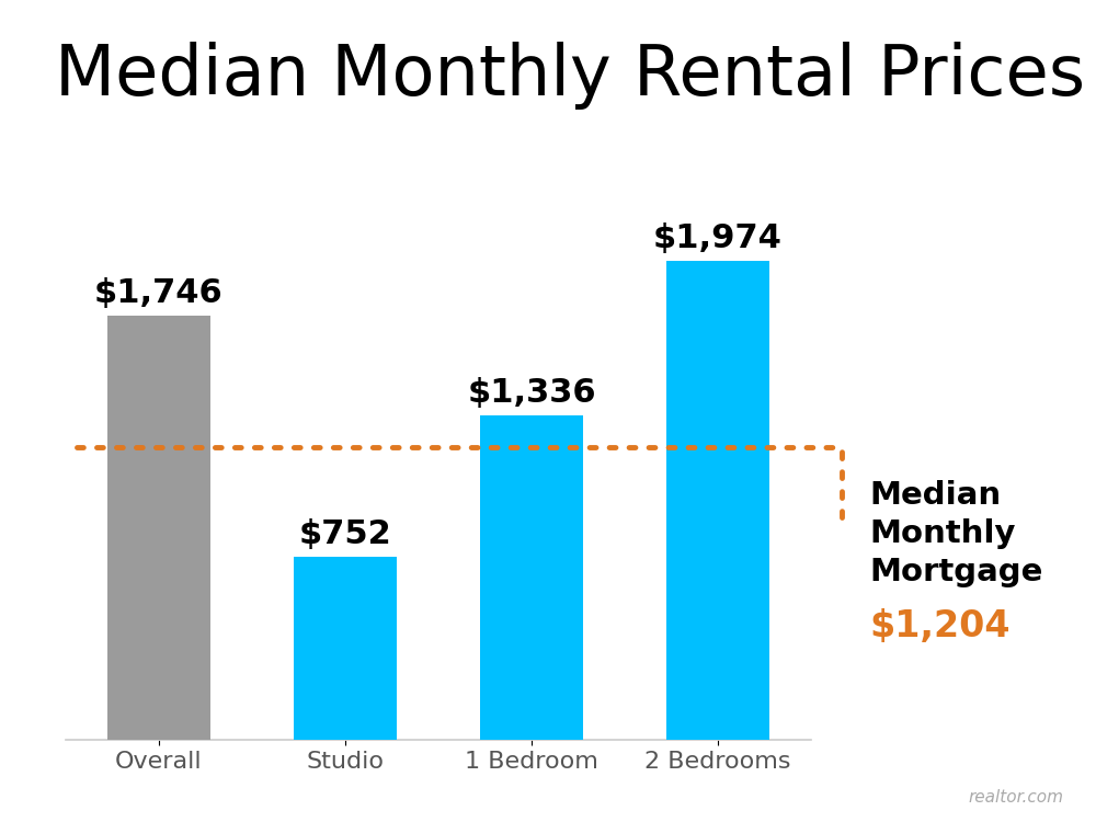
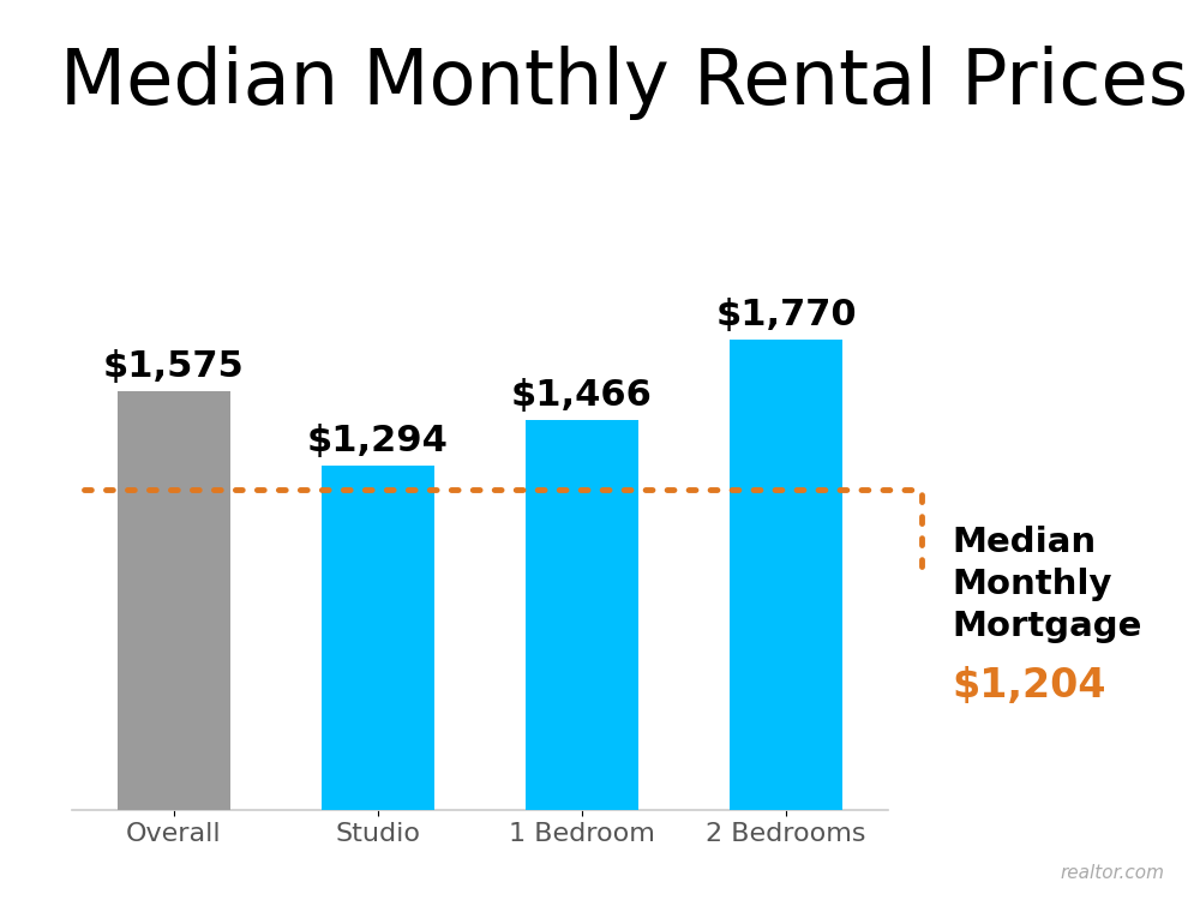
Overall: $1,746 -> $1,575
Studio: $752 -> $1,294
1 Bedroom: $1,336 -> $1,466
2 Bedrooms: $1,974 -> $1,770
